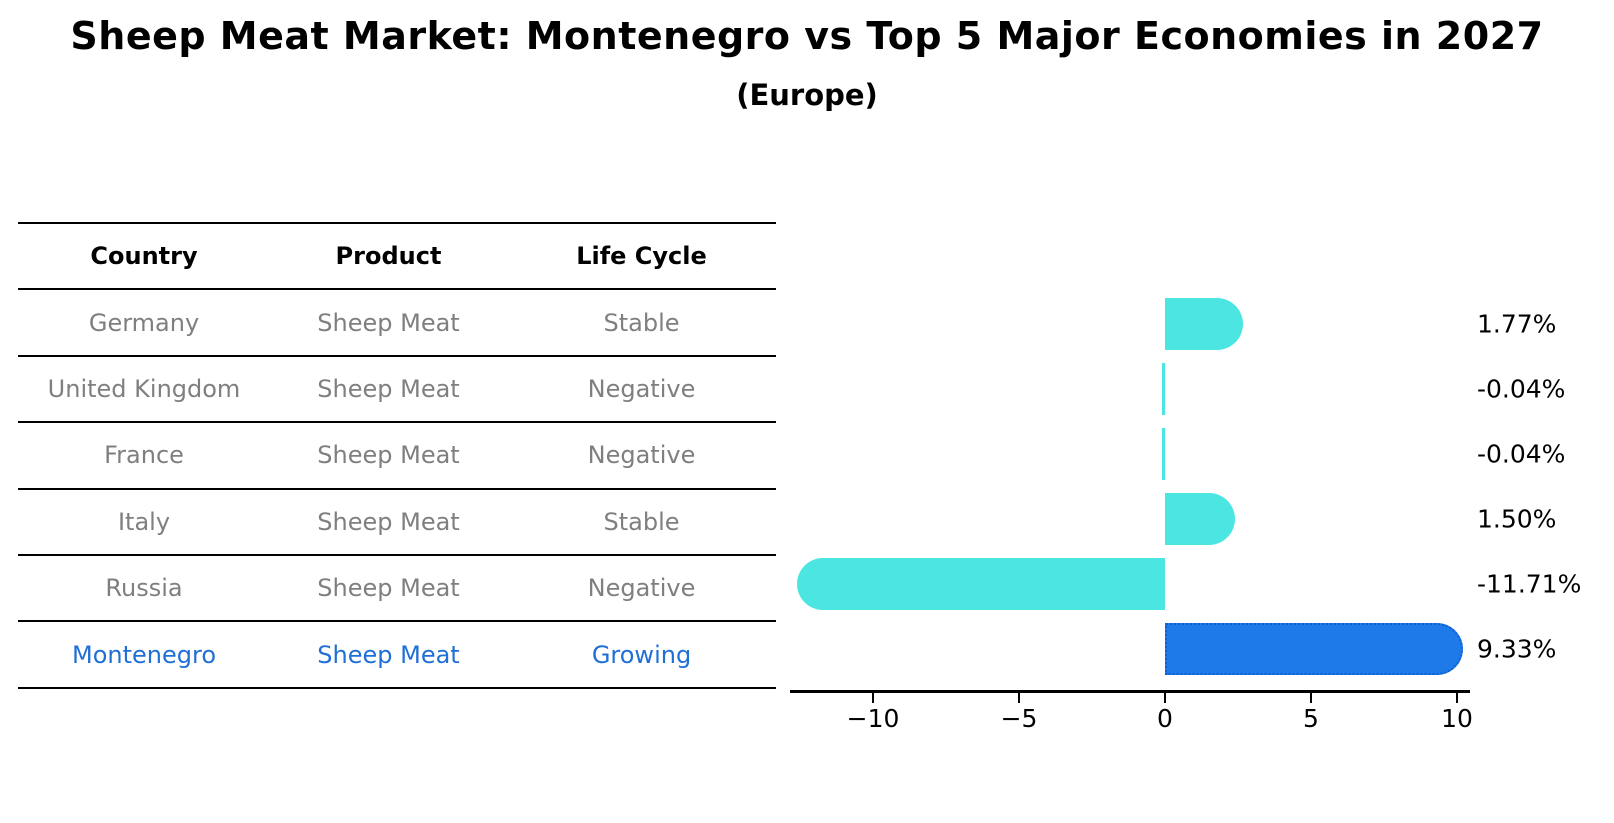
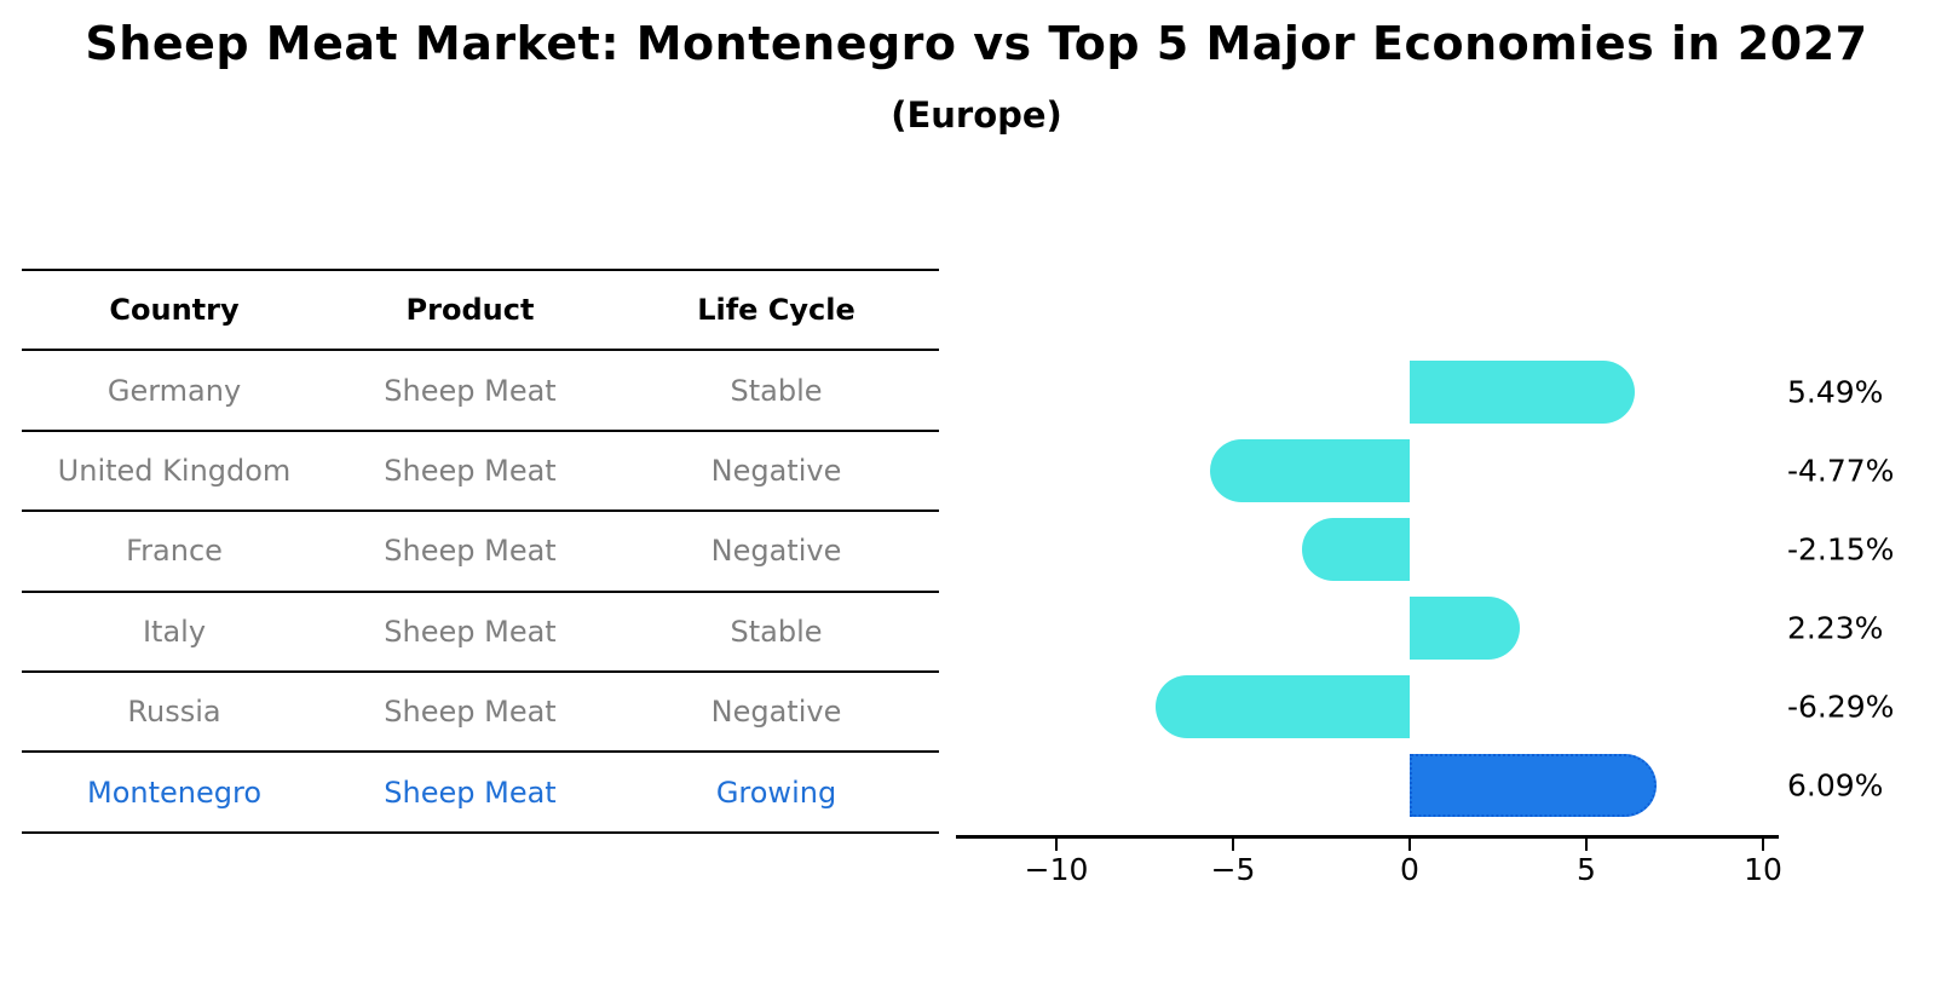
Germany: 1.77% -> 5.49%
United Kingdom: -0.04% -> -4.77%
France: -0.04% -> -2.15%
Italy: 1.50% -> 2.23%
Russia: -11.71% -> -6.29%
Montenegro: 9.33% -> 6.09%
